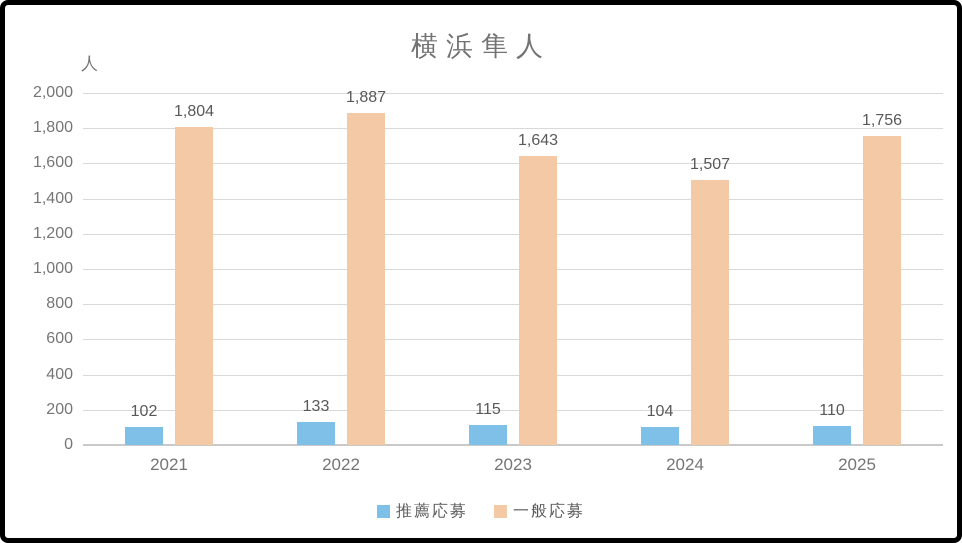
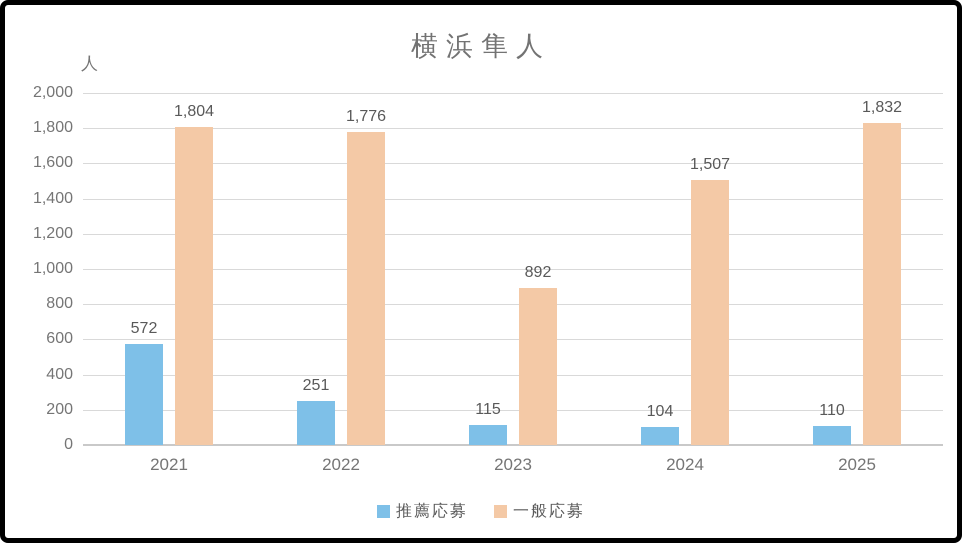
推薦応募/2021: 102 -> 572
推薦応募/2022: 133 -> 251
一般応募/2022: 1,887 -> 1,776
一般応募/2023: 1,643 -> 892
一般応募/2025: 1,756 -> 1,832
